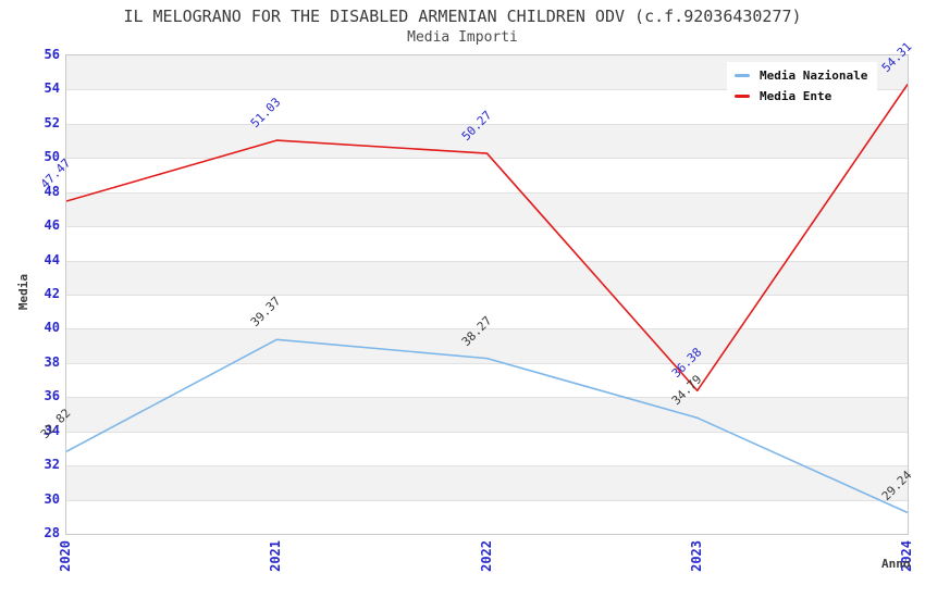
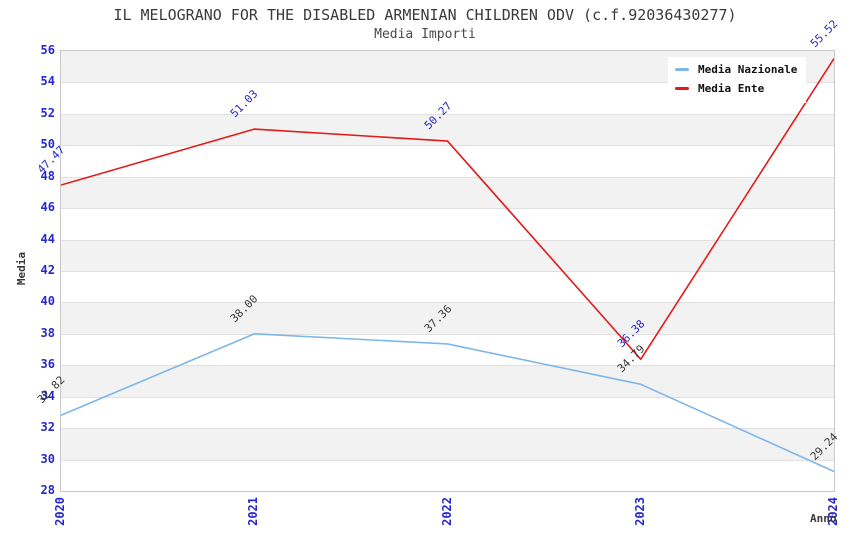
Media Nazionale/2021: 39.37 -> 38.00
Media Nazionale/2022: 38.27 -> 37.36
Media Ente/2024: 54.31 -> 55.52
